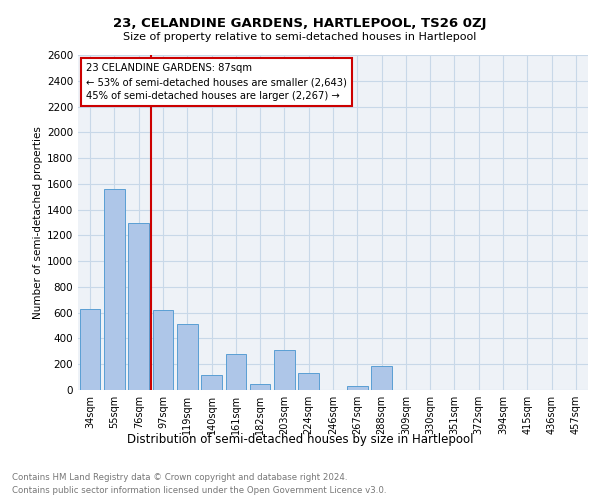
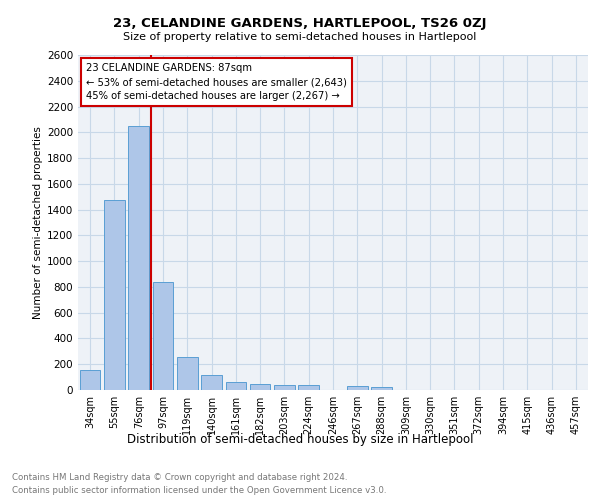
34sqm: 630 -> 160
55sqm: 1560 -> 1480
76sqm: 1300 -> 2050
97sqm: 620 -> 840
119sqm: 510 -> 260
161sqm: 280 -> 60
203sqm: 310 -> 40
224sqm: 130 -> 40
288sqm: 190 -> 20
